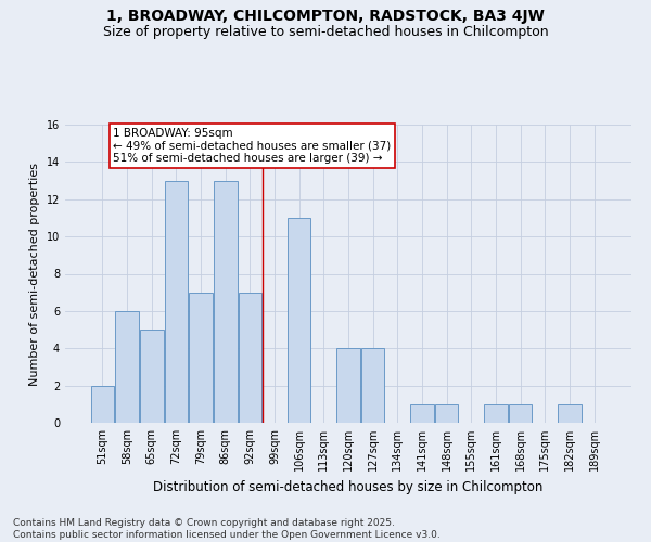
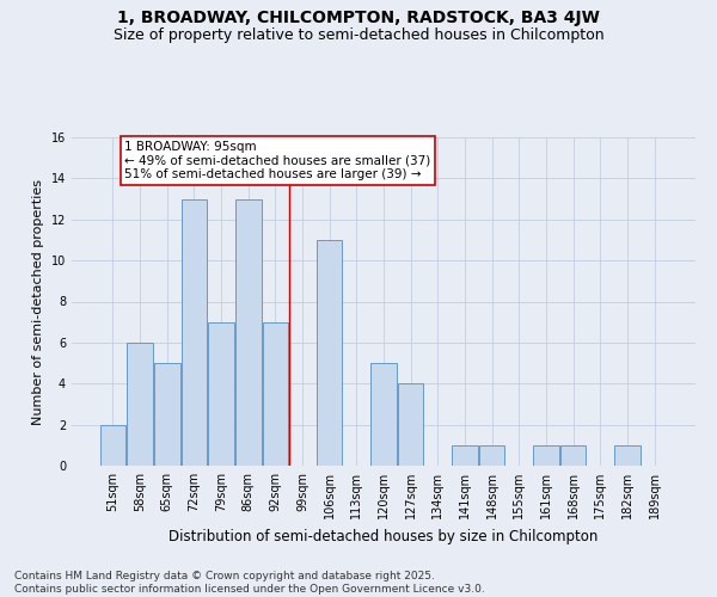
120sqm: 4 -> 5
